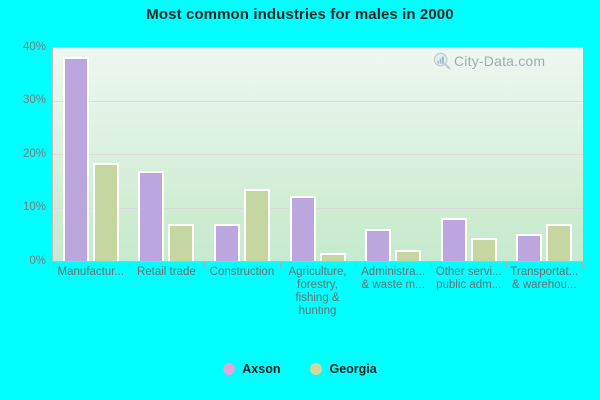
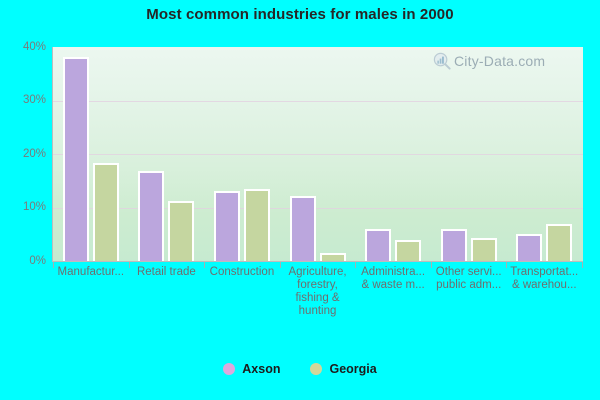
Georgia/Retail trade: 7% -> 11%
Axson/Construction: 7% -> 13%
Georgia/Administra... & waste m...: 2% -> 4%
Axson/Other servi... public adm...: 8% -> 6%
